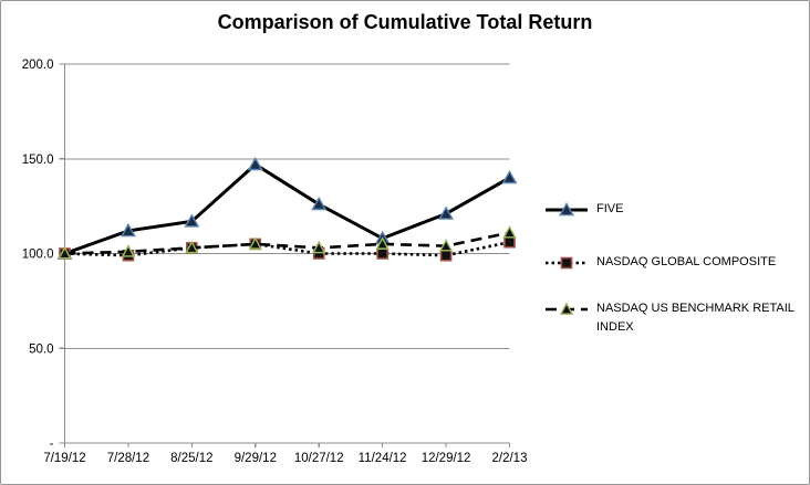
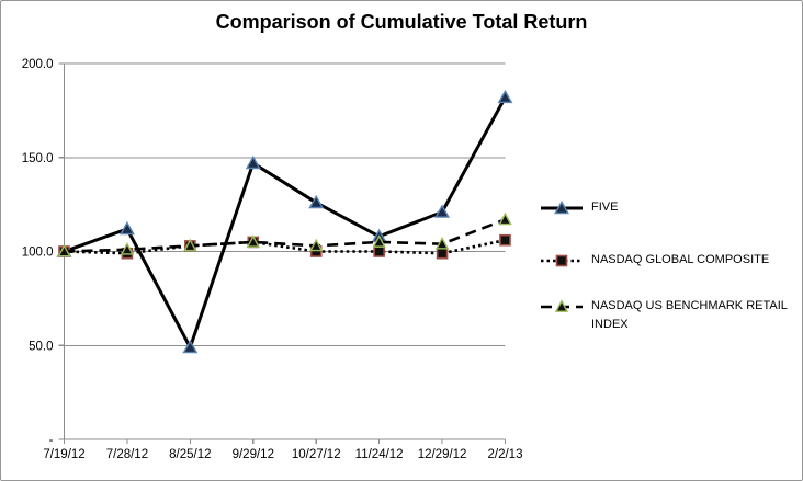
FIVE/8/25/12: 117 -> 49
FIVE/2/2/13: 140 -> 182
NASDAQ US BENCHMARK RETAIL INDEX/2/2/13: 111 -> 117
